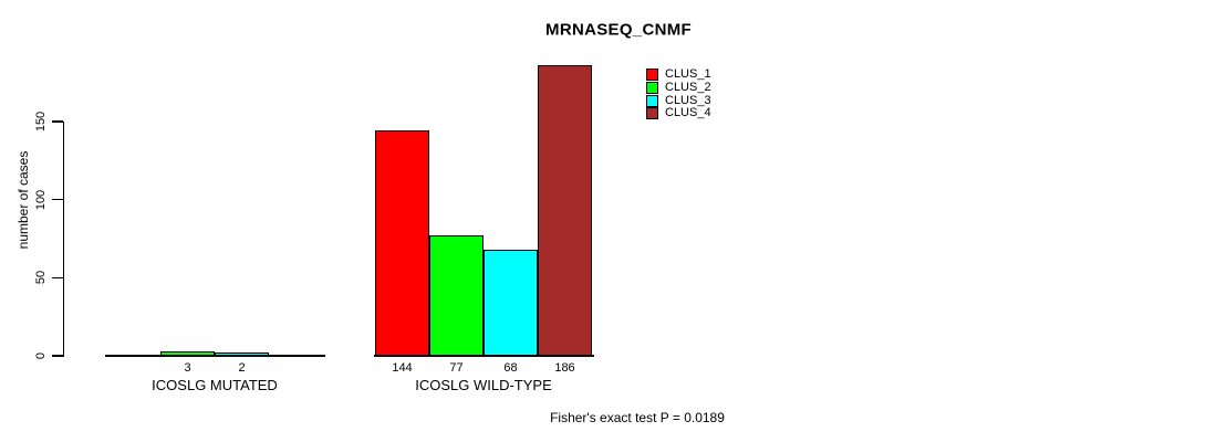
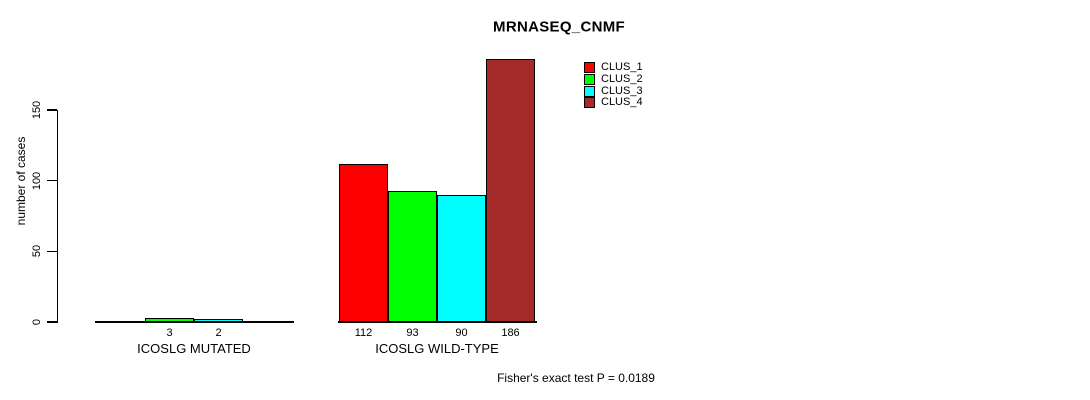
CLUS_1/ICOSLG WILD-TYPE: 144 -> 112
CLUS_2/ICOSLG WILD-TYPE: 77 -> 93
CLUS_3/ICOSLG WILD-TYPE: 68 -> 90
